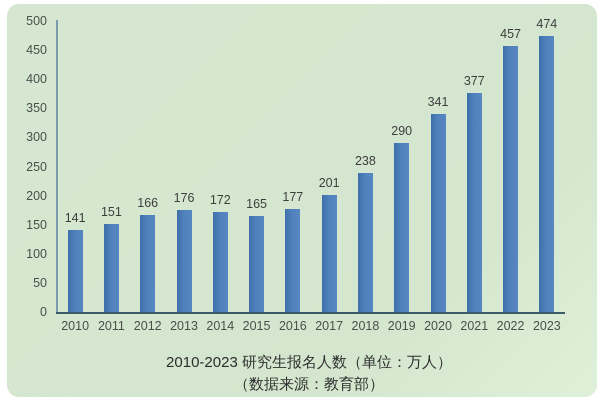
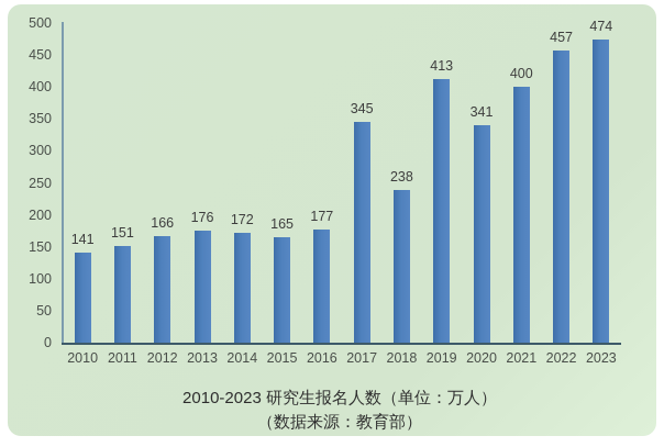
2017: 201 -> 345
2019: 290 -> 413
2021: 377 -> 400
